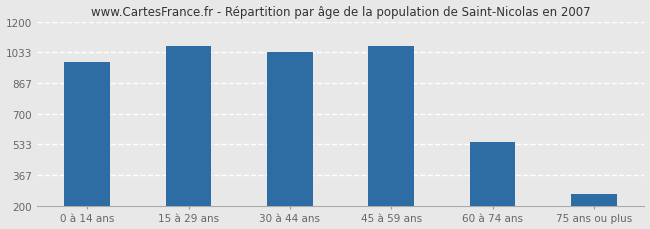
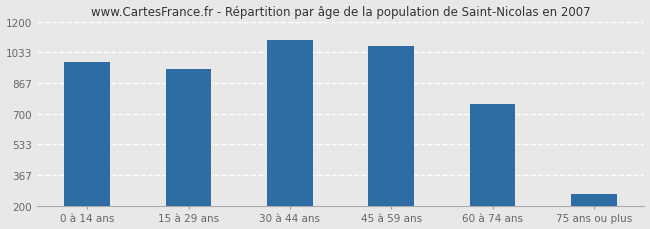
15 à 29 ans: 1060 -> 940
30 à 44 ans: 1030 -> 1100
60 à 74 ans: 550 -> 750
